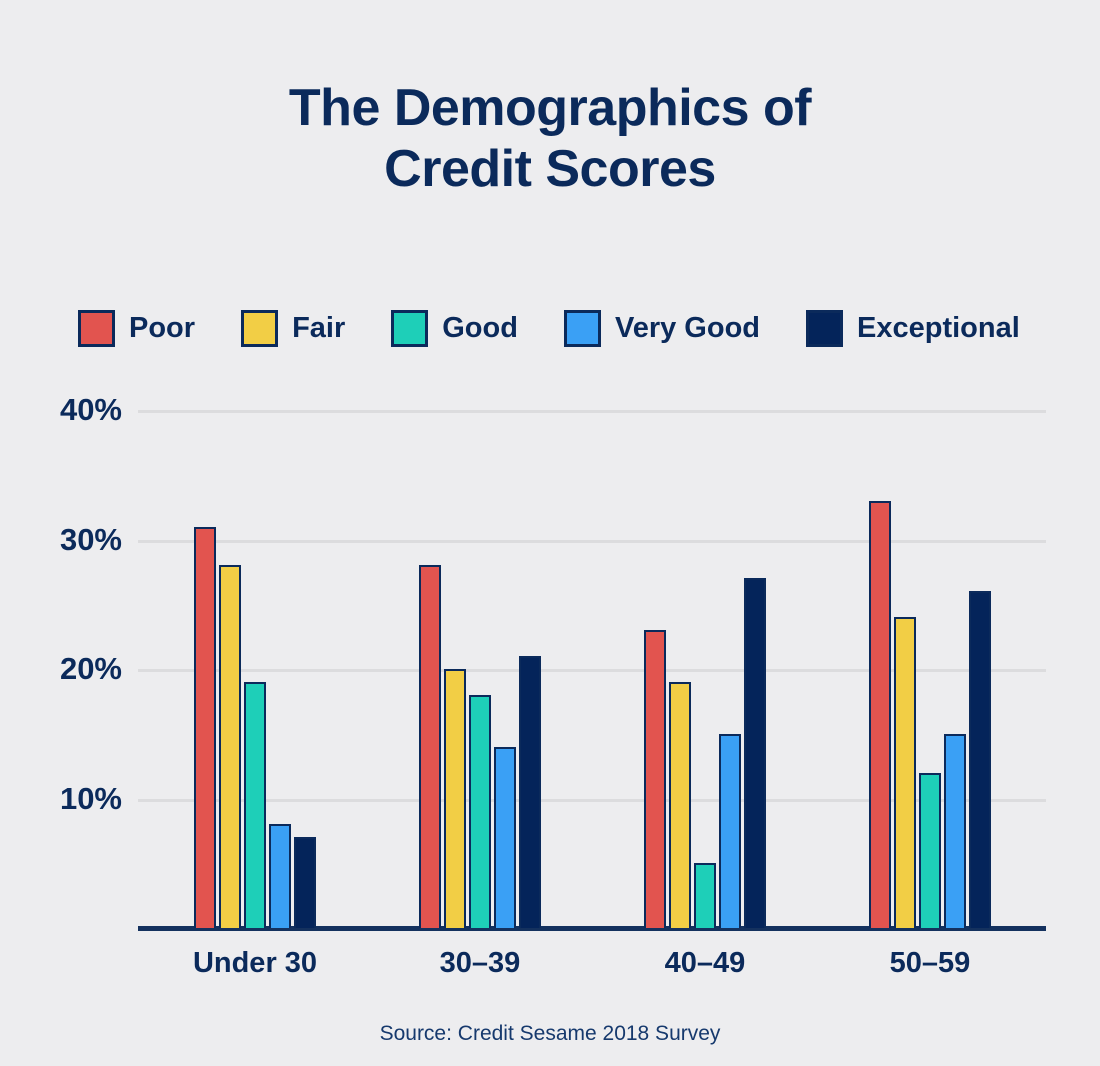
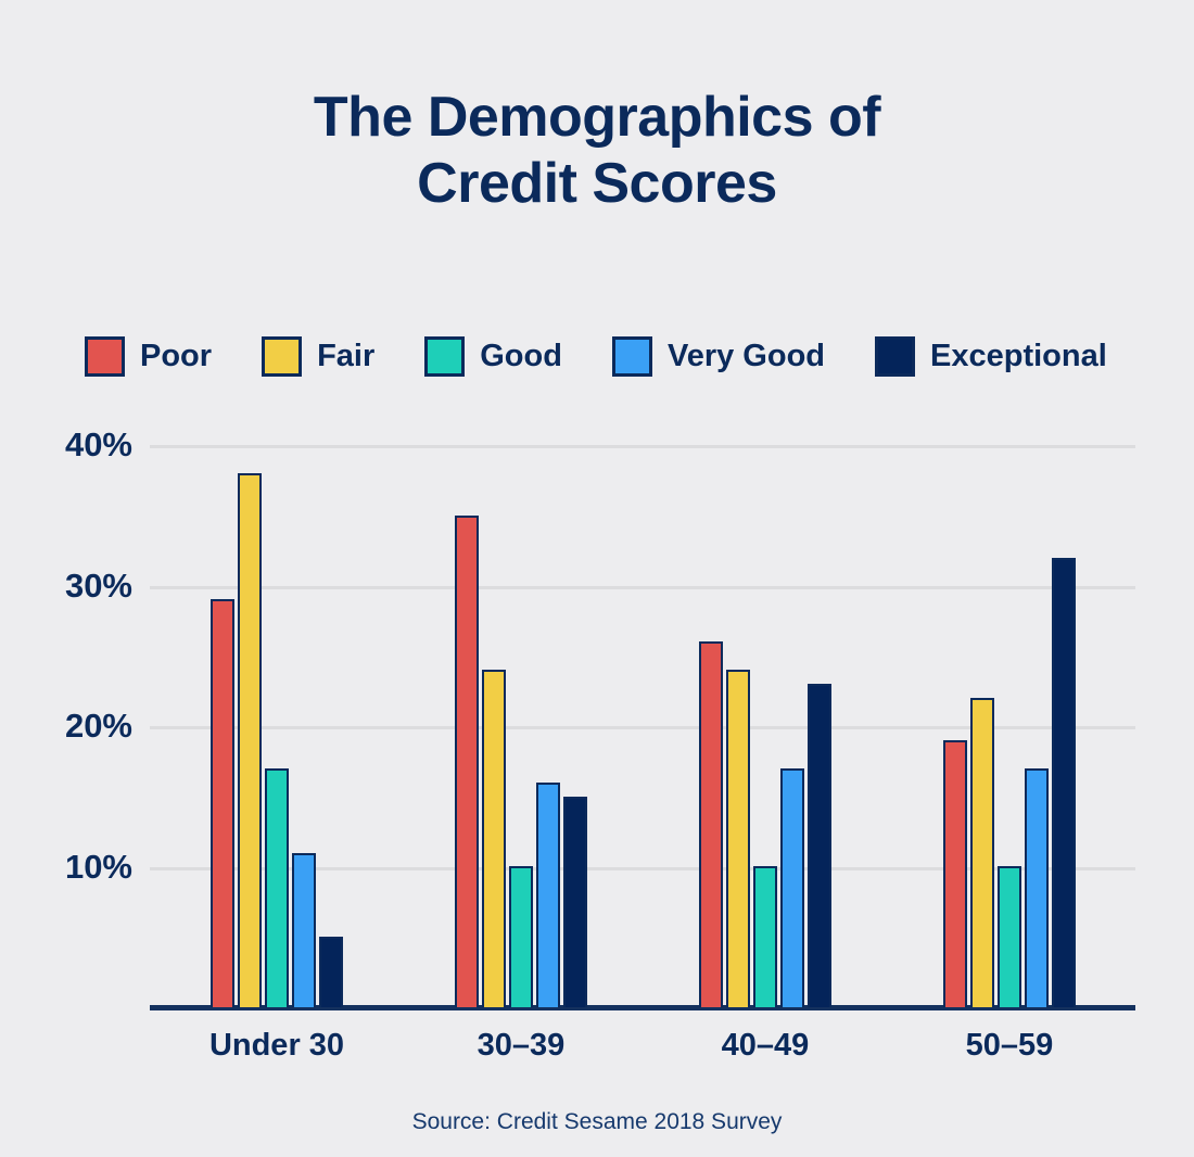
Poor/Under 30: 31% -> 29%
Fair/Under 30: 28% -> 38%
Good/Under 30: 19% -> 17%
Very Good/Under 30: 8% -> 11%
Exceptional/Under 30: 7% -> 5%
Poor/30–39: 28% -> 35%
Fair/30–39: 20% -> 24%
Good/30–39: 18% -> 10%
Very Good/30–39: 14% -> 16%
Exceptional/30–39: 21% -> 15%
Poor/40–49: 23% -> 26%
Fair/40–49: 19% -> 24%
Good/40–49: 5% -> 10%
Very Good/40–49: 15% -> 17%
Exceptional/40–49: 27% -> 23%
Poor/50–59: 33% -> 19%
Fair/50–59: 24% -> 22%
Good/50–59: 12% -> 10%
Very Good/50–59: 15% -> 17%
Exceptional/50–59: 26% -> 32%
